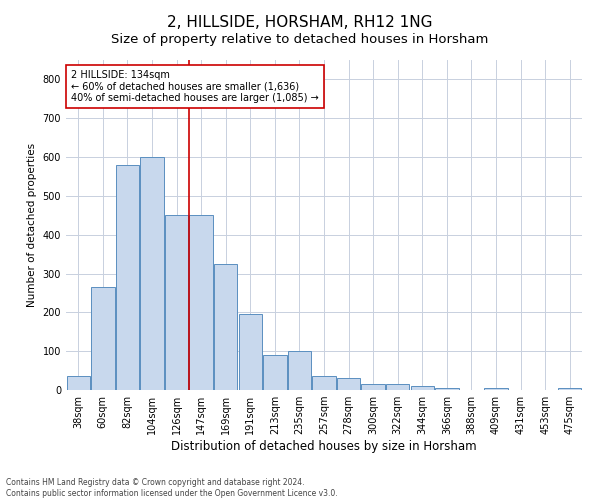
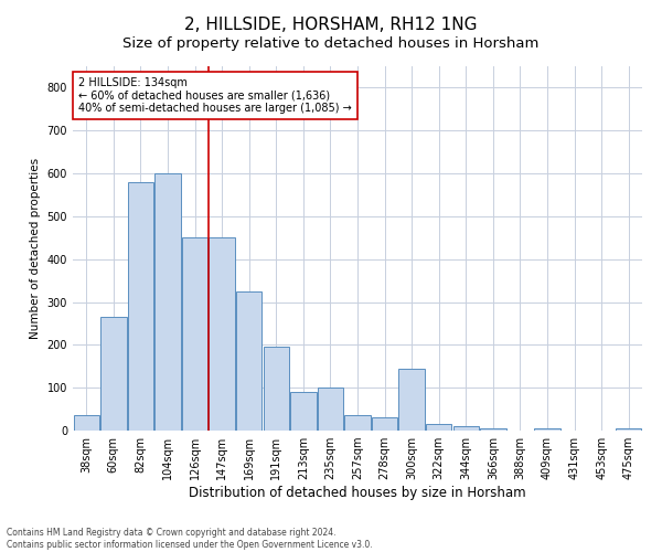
300sqm: 15 -> 145
